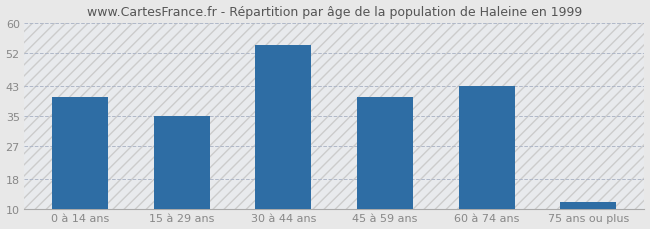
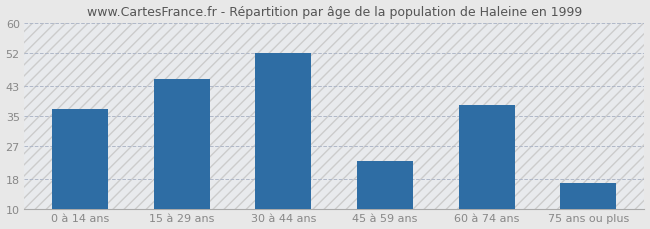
0 à 14 ans: 40 -> 37
15 à 29 ans: 35 -> 45
30 à 44 ans: 54 -> 52
45 à 59 ans: 40 -> 23
60 à 74 ans: 43 -> 38
75 ans ou plus: 12 -> 17
